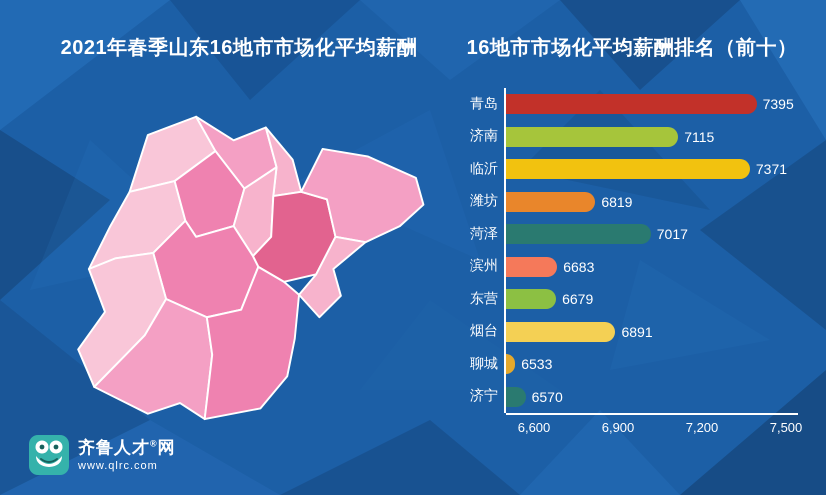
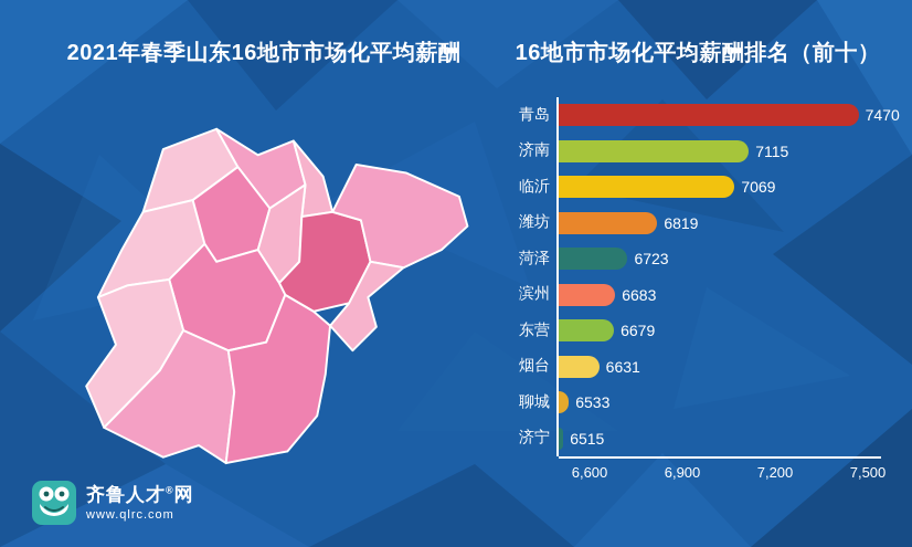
青岛: 7395 -> 7470
临沂: 7371 -> 7069
菏泽: 7017 -> 6723
烟台: 6891 -> 6631
济宁: 6570 -> 6515
